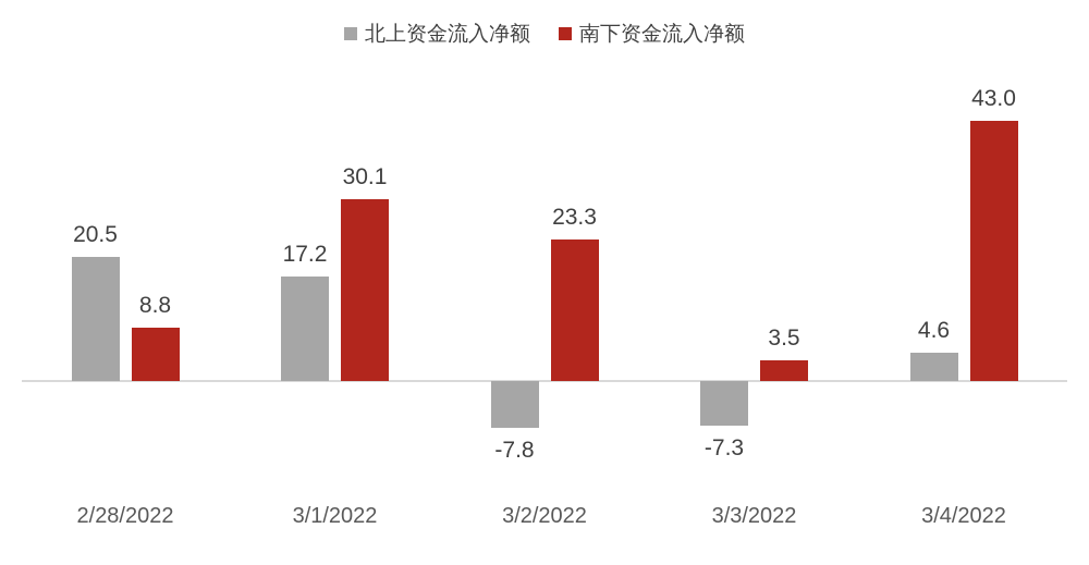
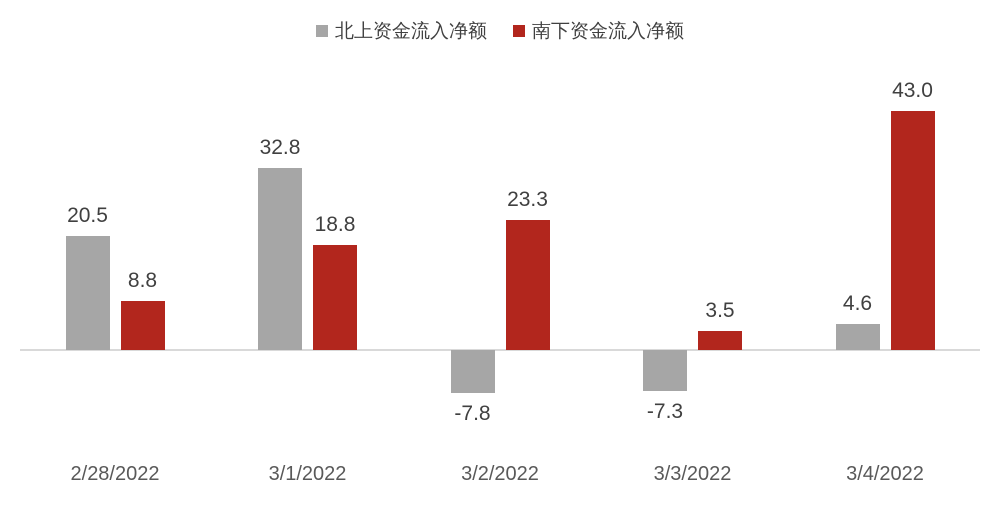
北上资金流入净额/3/1/2022: 17.2 -> 32.8
南下资金流入净额/3/1/2022: 30.1 -> 18.8
